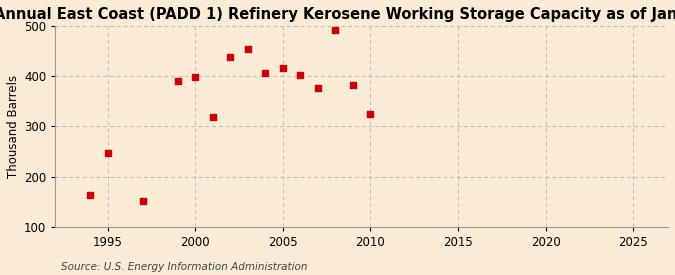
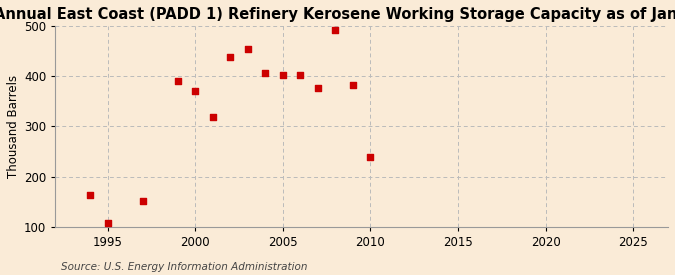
1995: 246 -> 107
2000: 398 -> 370
2005: 416 -> 402
2010: 324 -> 238
